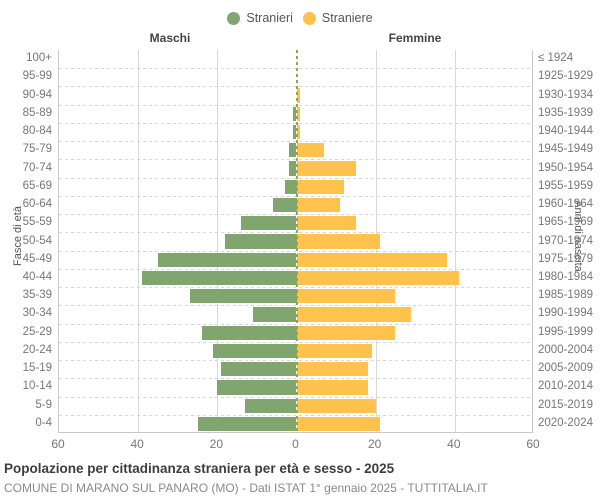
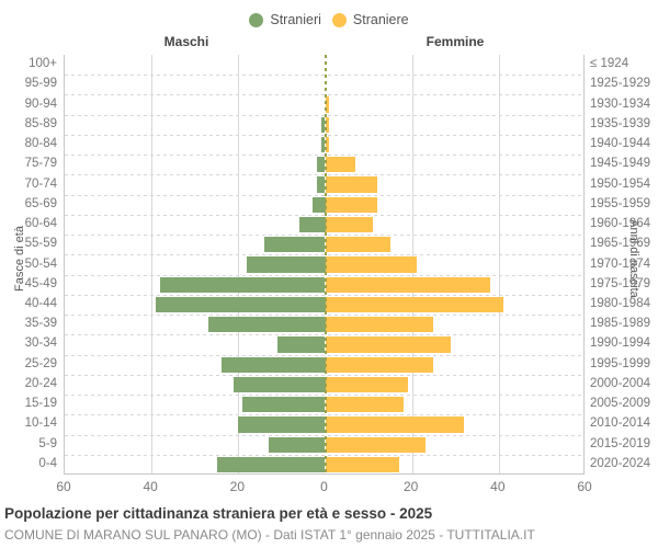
Straniere/70-74: 15 -> 12
Stranieri/45-49: 35 -> 38
Straniere/10-14: 18 -> 32
Straniere/5-9: 20 -> 23
Straniere/0-4: 21 -> 17
